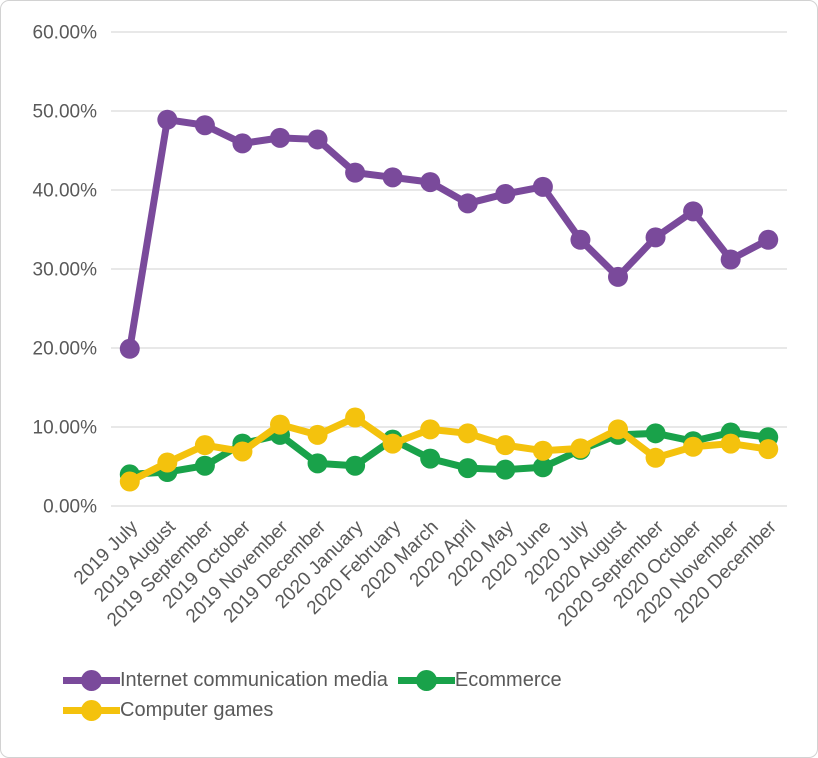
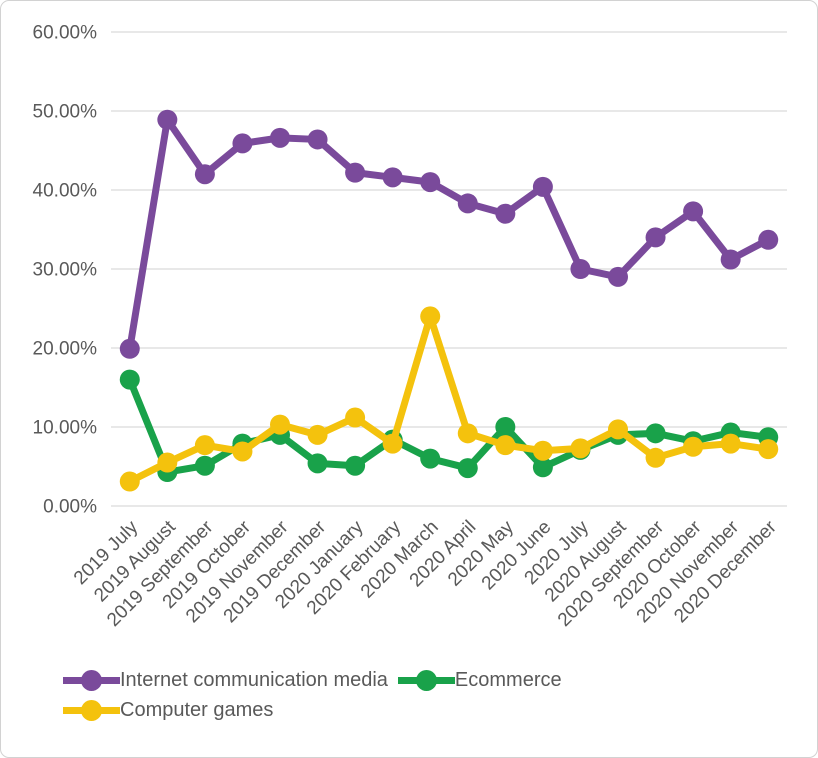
Ecommerce/2019 July: 4% -> 16%
Internet communication media/2019 September: 48% -> 42%
Computer games/2020 March: 10% -> 24%
Internet communication media/2020 May: 40% -> 37%
Ecommerce/2020 May: 5% -> 10%
Internet communication media/2020 July: 34% -> 30%
